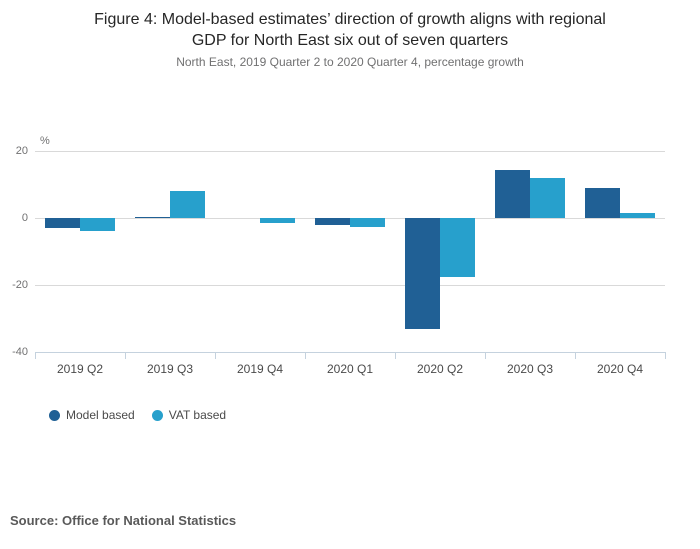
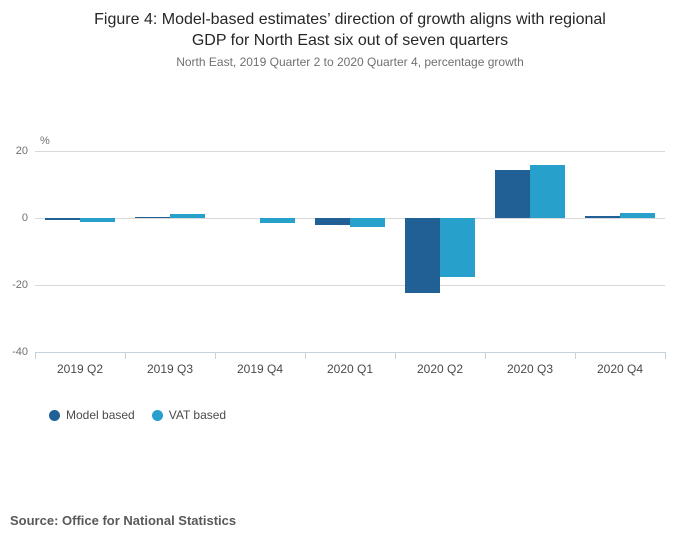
Model based/2019 Q2: -3 -> -1
VAT based/2019 Q2: -4 -> -1
VAT based/2019 Q3: 8 -> 1
Model based/2020 Q2: -33 -> -22
VAT based/2020 Q3: 12 -> 16
Model based/2020 Q4: 9 -> 1
